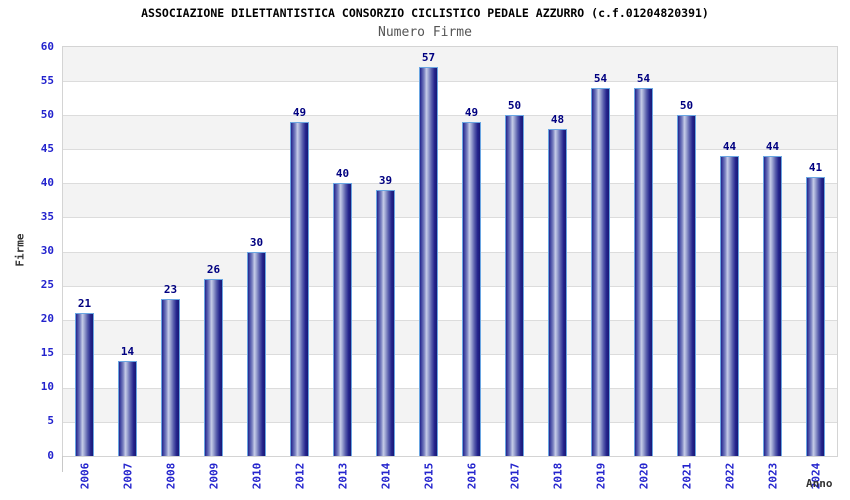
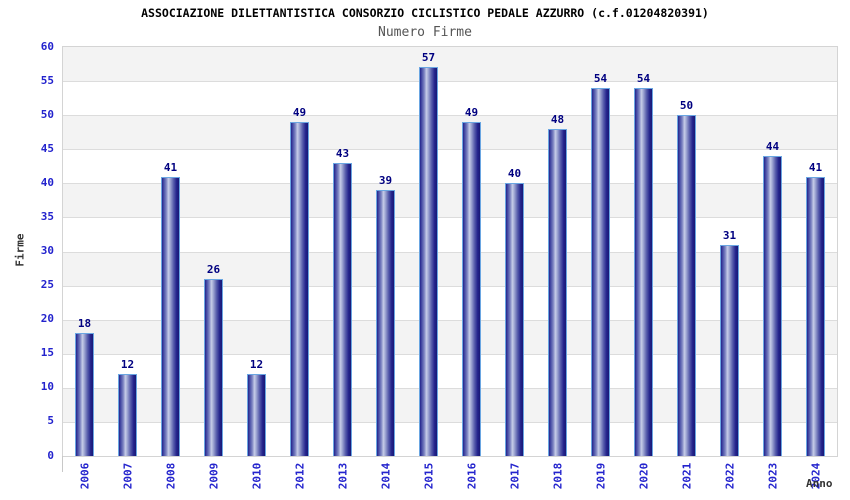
2006: 21 -> 18
2007: 14 -> 12
2008: 23 -> 41
2010: 30 -> 12
2013: 40 -> 43
2017: 50 -> 40
2022: 44 -> 31
